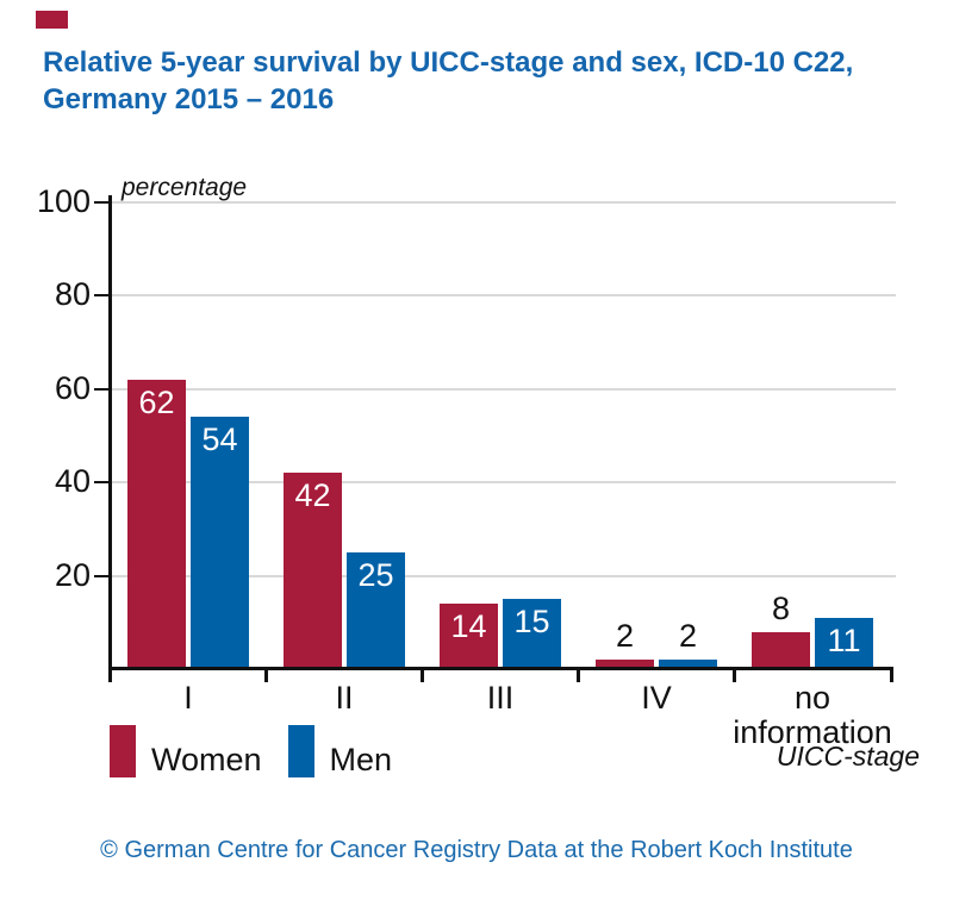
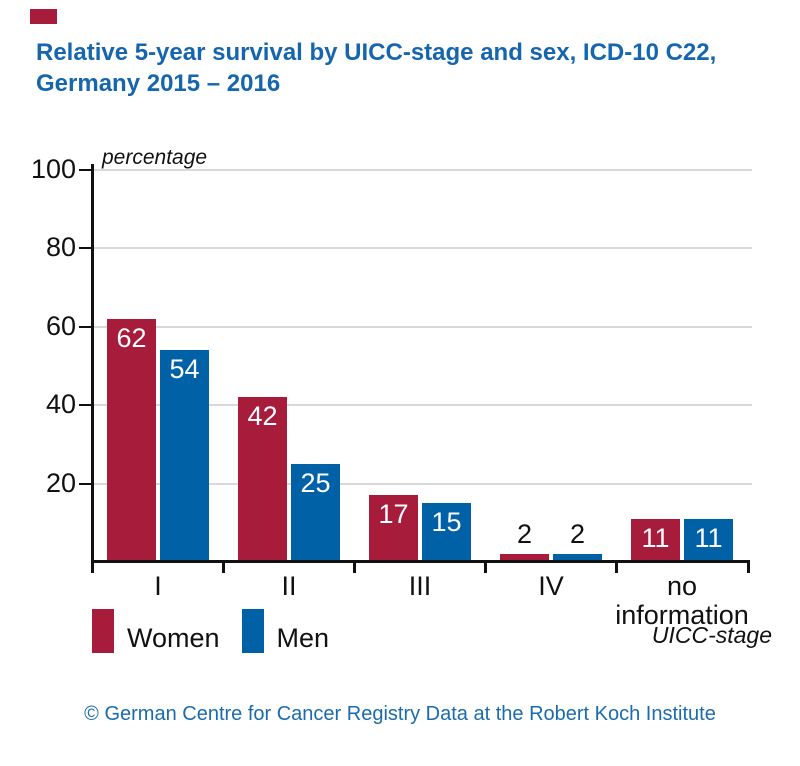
Women/III: 14 -> 17
Women/no information: 8 -> 11
